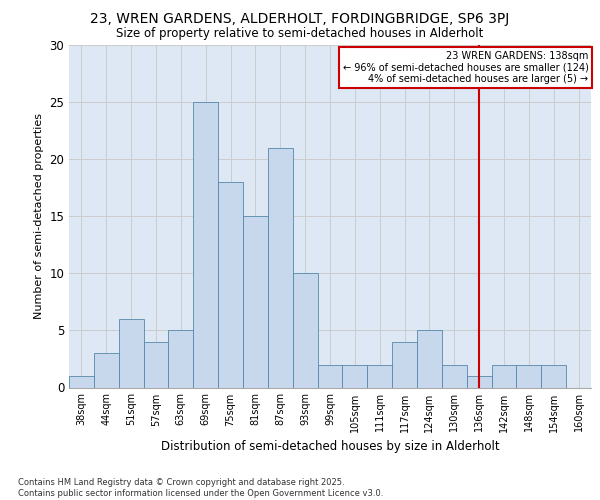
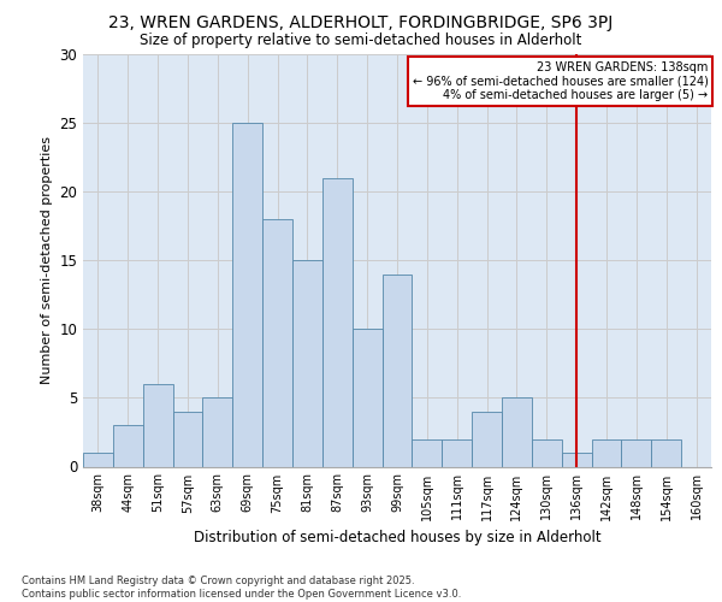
99sqm: 2 -> 14
